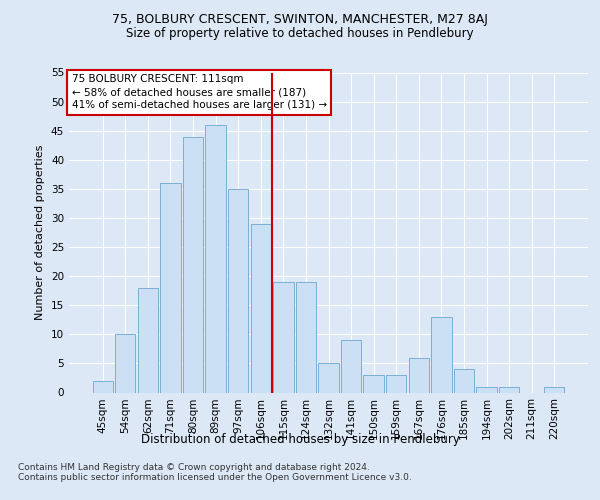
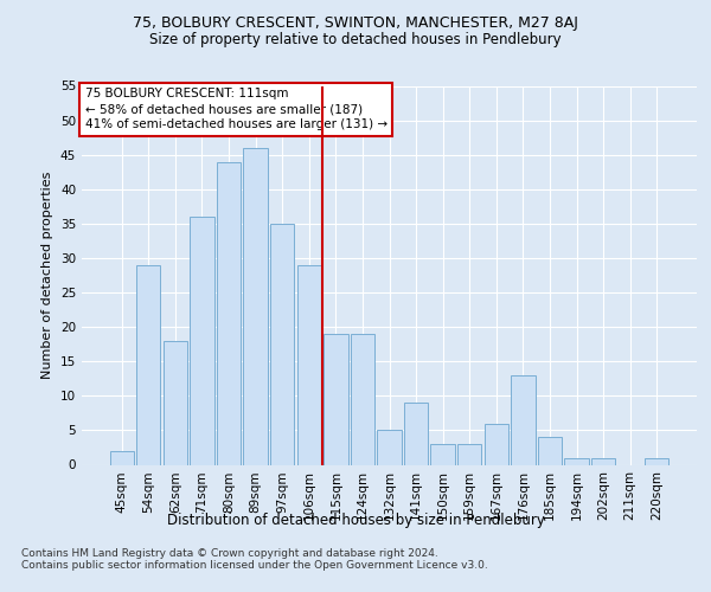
54sqm: 10 -> 29
